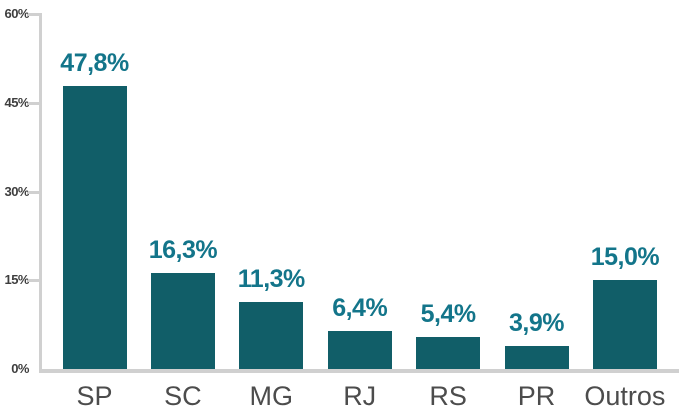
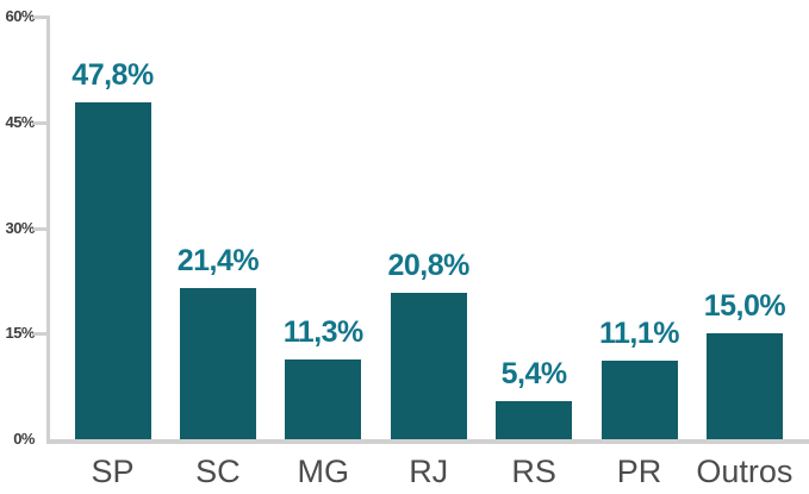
SC: 16,3% -> 21,4%
RJ: 6,4% -> 20,8%
PR: 3,9% -> 11,1%
